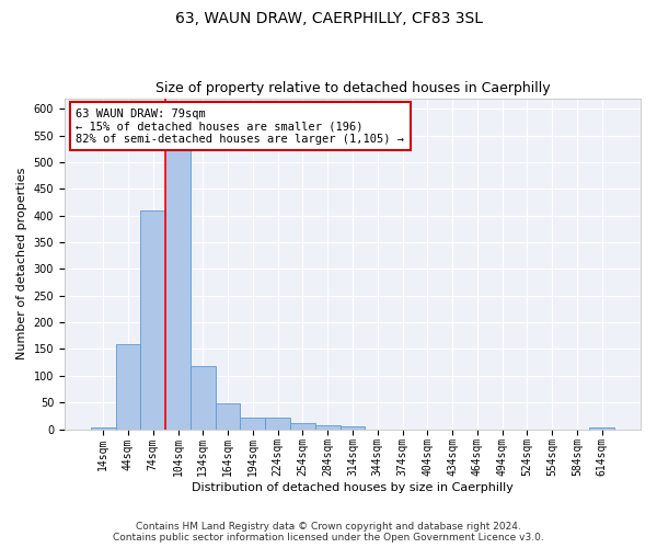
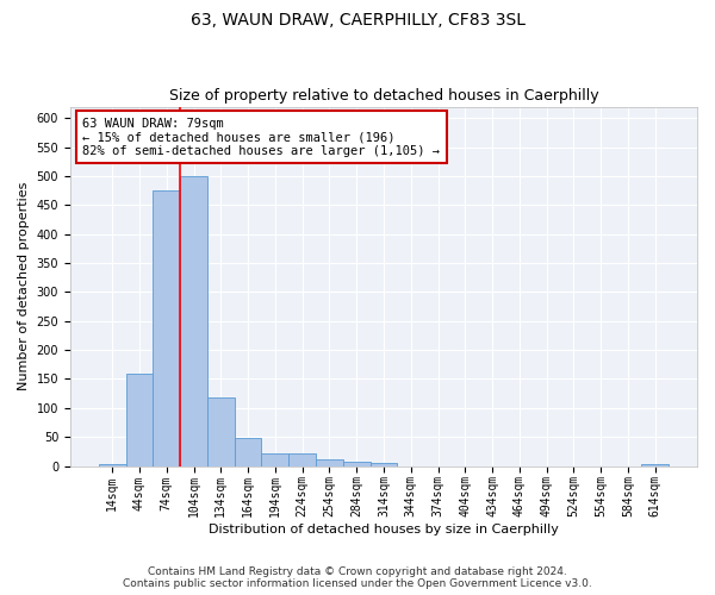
74sqm: 410 -> 475
104sqm: 525 -> 500
